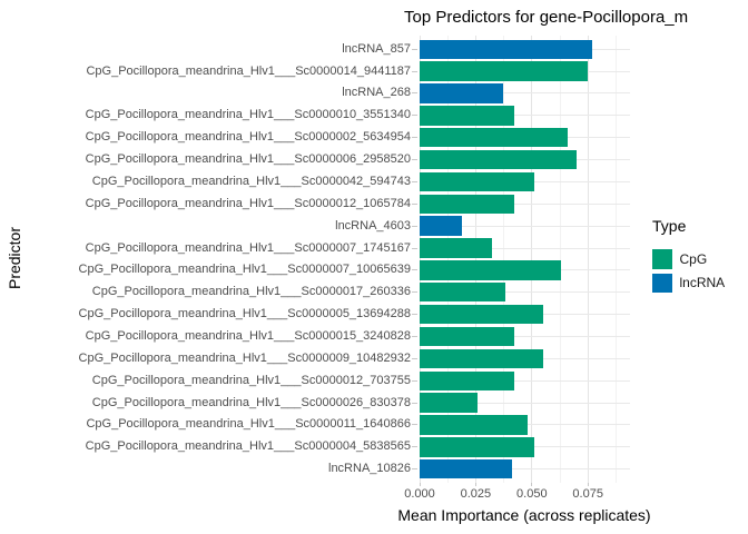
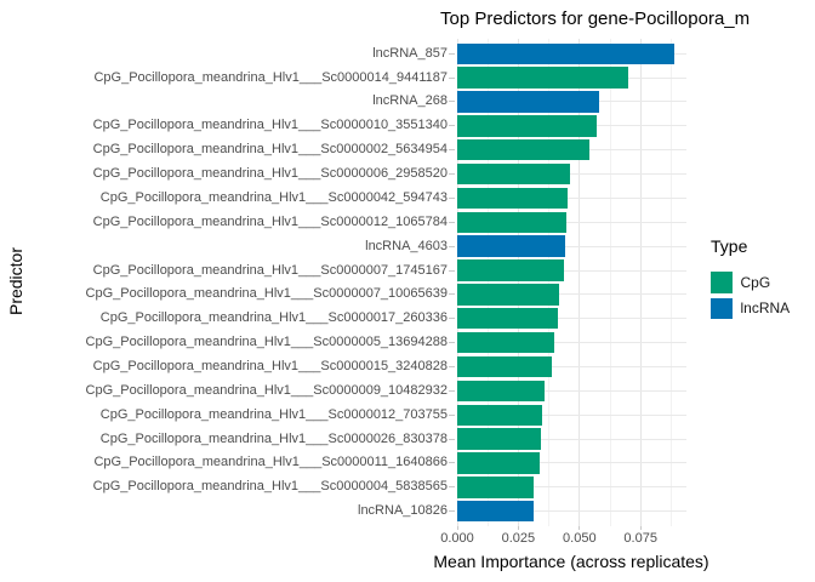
lncRNA_857: 0.077 -> 0.089
CpG_Pocillopora_meandrina_Hlv1___Sc0000014_9441187: 0.075 -> 0.070
lncRNA_268: 0.037 -> 0.058
CpG_Pocillopora_meandrina_Hlv1___Sc0000010_3551340: 0.042 -> 0.057
CpG_Pocillopora_meandrina_Hlv1___Sc0000002_5634954: 0.066 -> 0.054
CpG_Pocillopora_meandrina_Hlv1___Sc0000006_2958520: 0.070 -> 0.046
CpG_Pocillopora_meandrina_Hlv1___Sc0000042_594743: 0.051 -> 0.045
CpG_Pocillopora_meandrina_Hlv1___Sc0000012_1065784: 0.042 -> 0.045
lncRNA_4603: 0.019 -> 0.044
CpG_Pocillopora_meandrina_Hlv1___Sc0000007_1745167: 0.032 -> 0.044
CpG_Pocillopora_meandrina_Hlv1___Sc0000007_10065639: 0.063 -> 0.042
CpG_Pocillopora_meandrina_Hlv1___Sc0000017_260336: 0.038 -> 0.041
CpG_Pocillopora_meandrina_Hlv1___Sc0000005_13694288: 0.055 -> 0.040
CpG_Pocillopora_meandrina_Hlv1___Sc0000015_3240828: 0.042 -> 0.038
CpG_Pocillopora_meandrina_Hlv1___Sc0000009_10482932: 0.055 -> 0.036
CpG_Pocillopora_meandrina_Hlv1___Sc0000012_703755: 0.042 -> 0.035
CpG_Pocillopora_meandrina_Hlv1___Sc0000026_830378: 0.026 -> 0.034
CpG_Pocillopora_meandrina_Hlv1___Sc0000011_1640866: 0.048 -> 0.034
CpG_Pocillopora_meandrina_Hlv1___Sc0000004_5838565: 0.051 -> 0.031
lncRNA_10826: 0.041 -> 0.031
